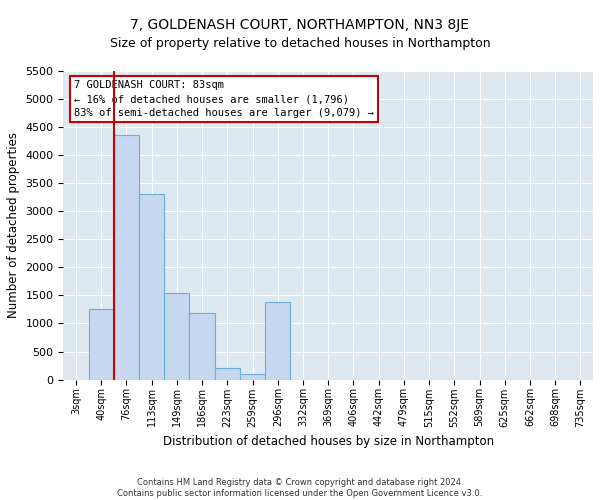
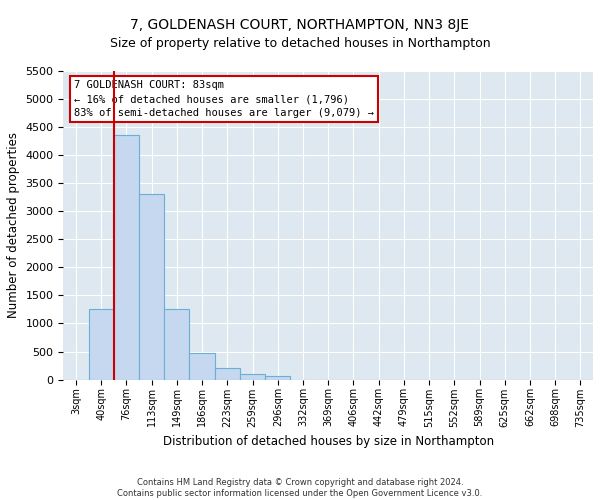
149sqm: 1540 -> 1250
186sqm: 1180 -> 480
296sqm: 1380 -> 70
